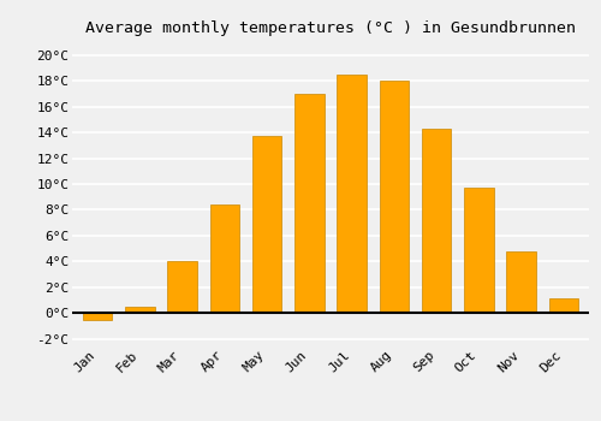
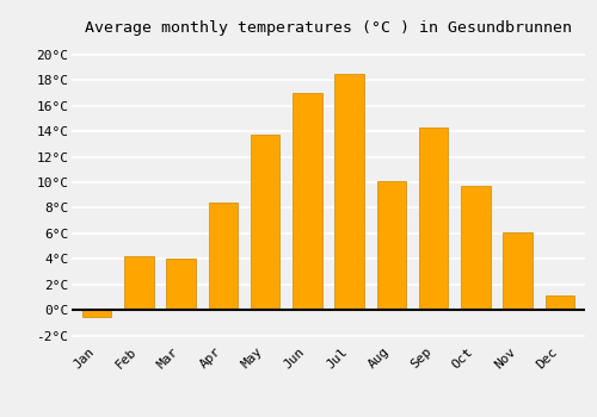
Feb: 0.5°C -> 4.2°C
Aug: 18.0°C -> 10.1°C
Nov: 4.8°C -> 6.1°C
